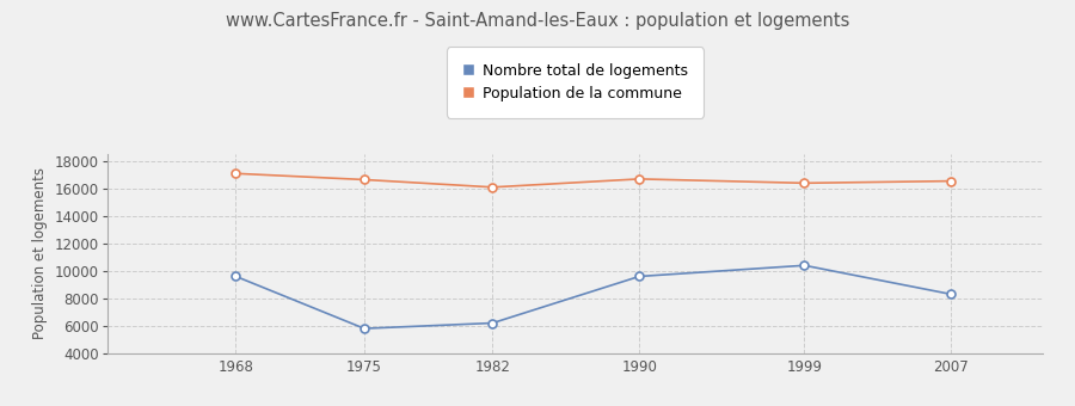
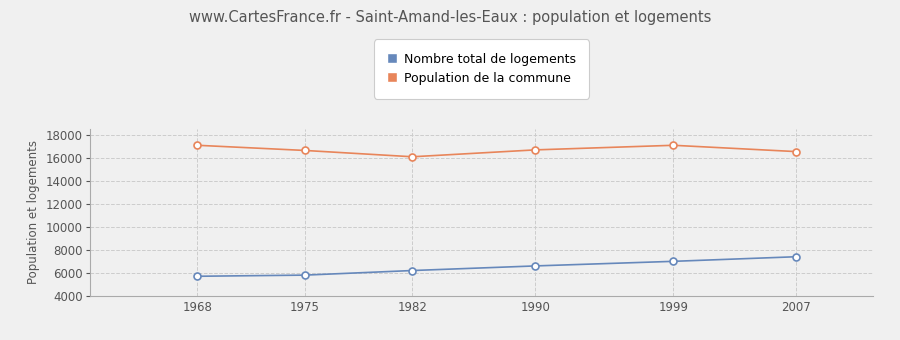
Nombre total de logements/1968: 9600 -> 5700
Nombre total de logements/1990: 9600 -> 6600
Nombre total de logements/1999: 10400 -> 7000
Population de la commune/1999: 16400 -> 17100
Nombre total de logements/2007: 8300 -> 7400
